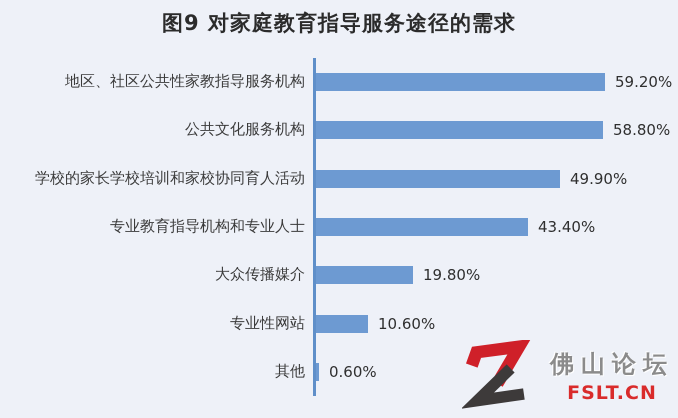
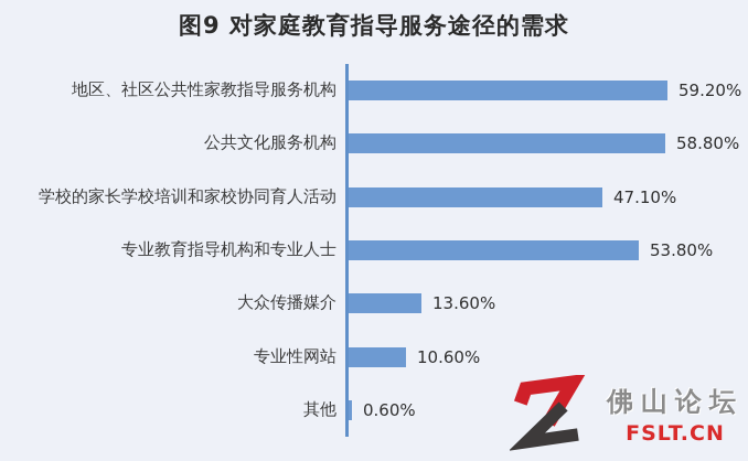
学校的家长学校培训和家校协同育人活动: 49.90% -> 47.10%
专业教育指导机构和专业人士: 43.40% -> 53.80%
大众传播媒介: 19.80% -> 13.60%
